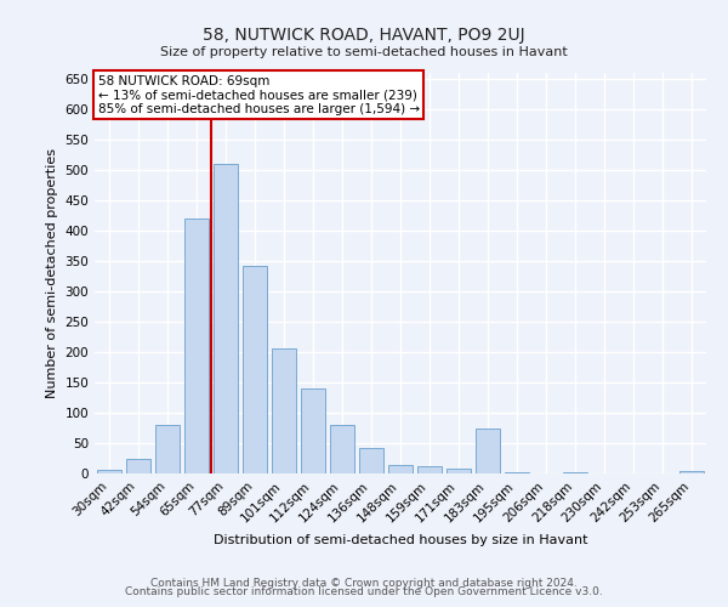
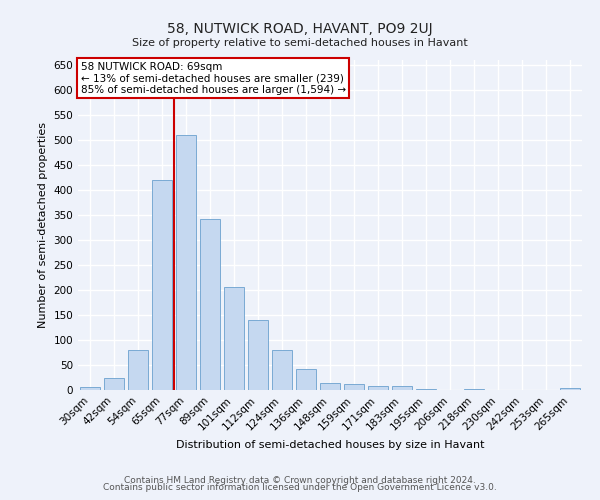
183sqm: 74 -> 8
